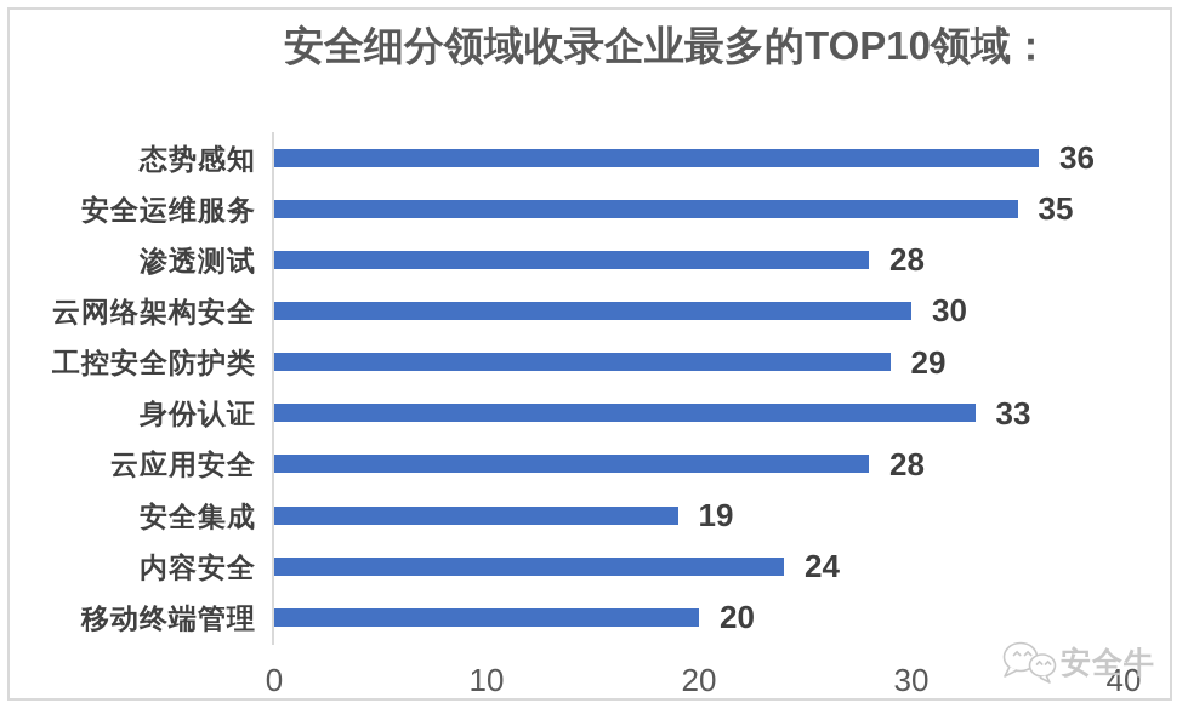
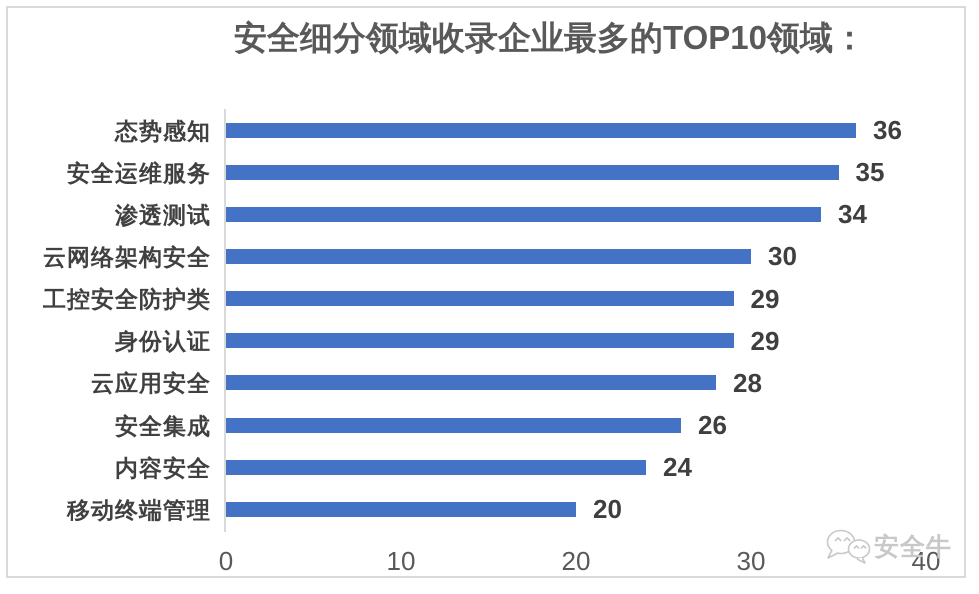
渗透测试: 28 -> 34
身份认证: 33 -> 29
安全集成: 19 -> 26
